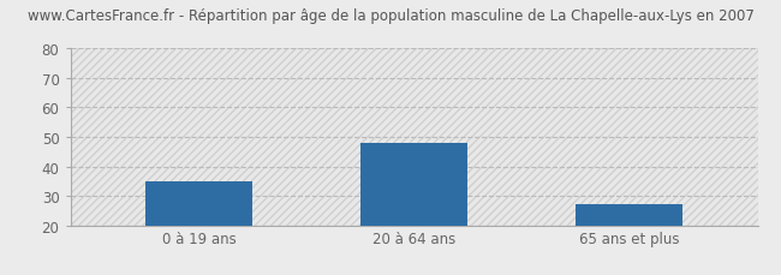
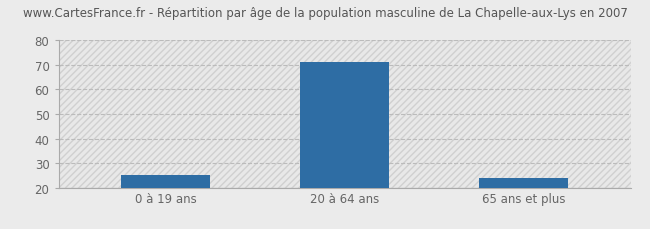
0 à 19 ans: 35 -> 25
20 à 64 ans: 48 -> 71
65 ans et plus: 27 -> 24
